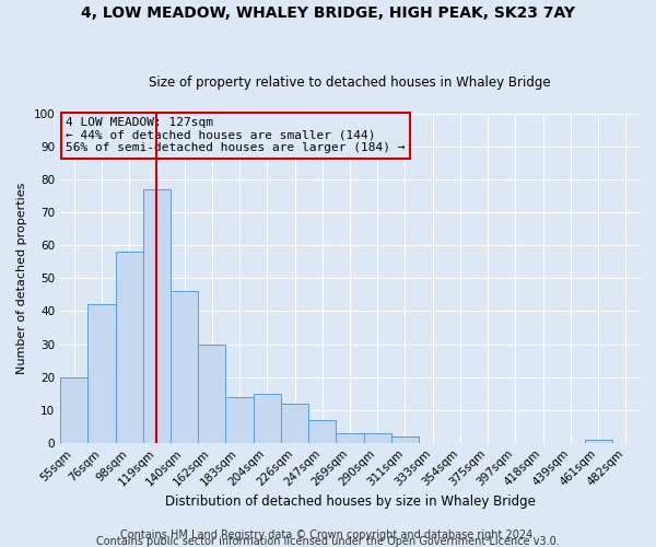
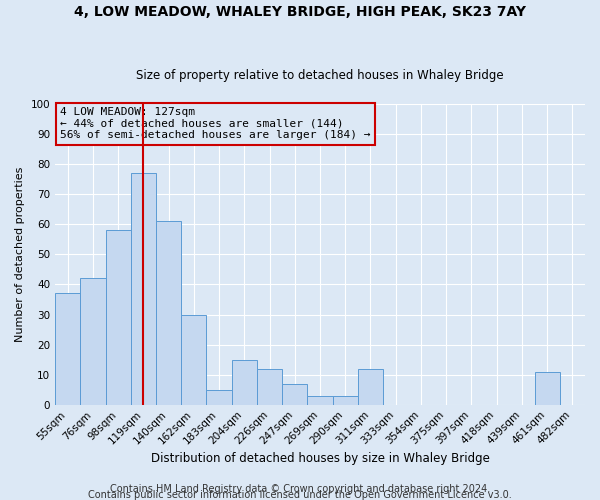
55sqm: 20 -> 37
140sqm: 46 -> 61
183sqm: 14 -> 5
311sqm: 2 -> 12
461sqm: 1 -> 11
